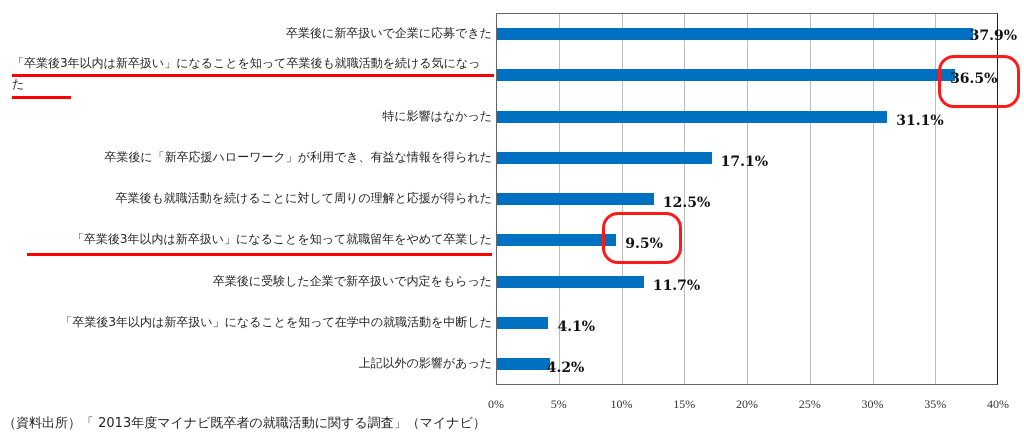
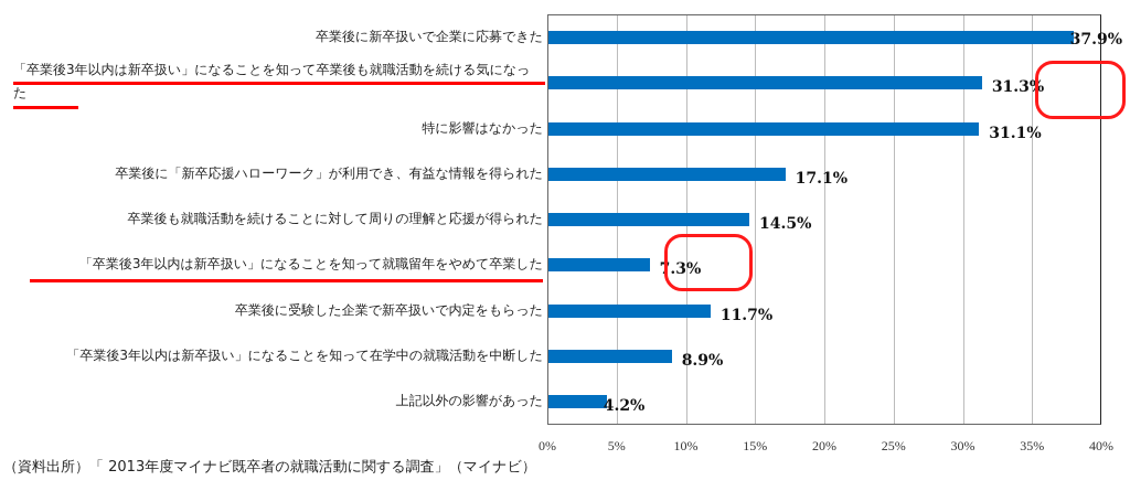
「卒業後3年以内は新卒扱い」になることを知って卒業後も就職活動を続ける気になった: 36.5% -> 31.3%
卒業後も就職活動を続けることに対して周りの理解と応援が得られた: 12.5% -> 14.5%
「卒業後3年以内は新卒扱い」になることを知って就職留年をやめて卒業した: 9.5% -> 7.3%
「卒業後3年以内は新卒扱い」になることを知って在学中の就職活動を中断した: 4.1% -> 8.9%
